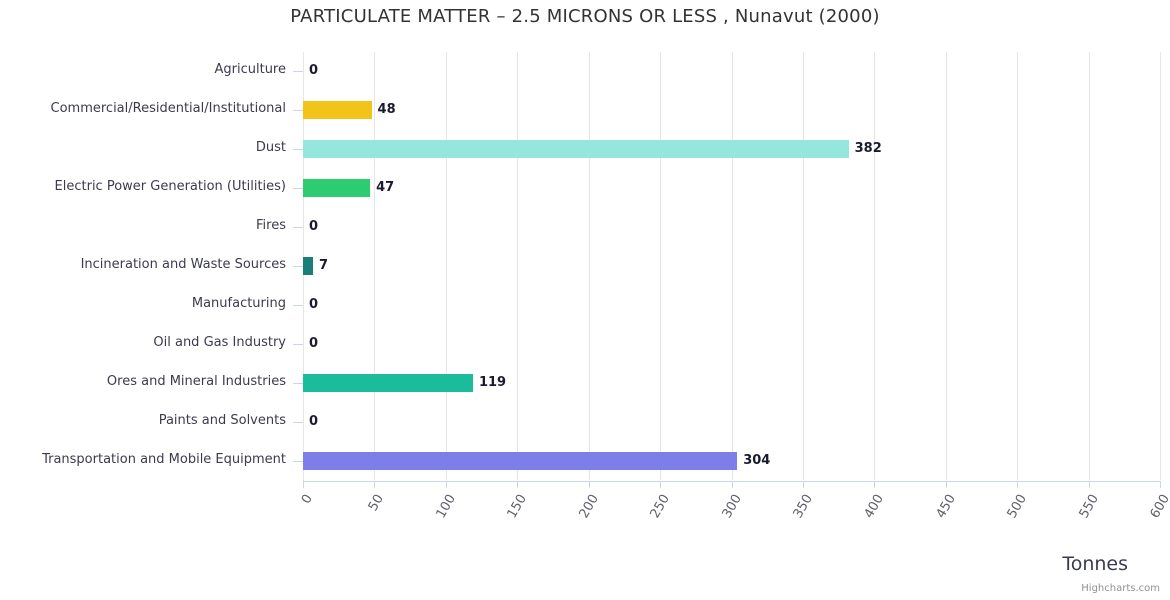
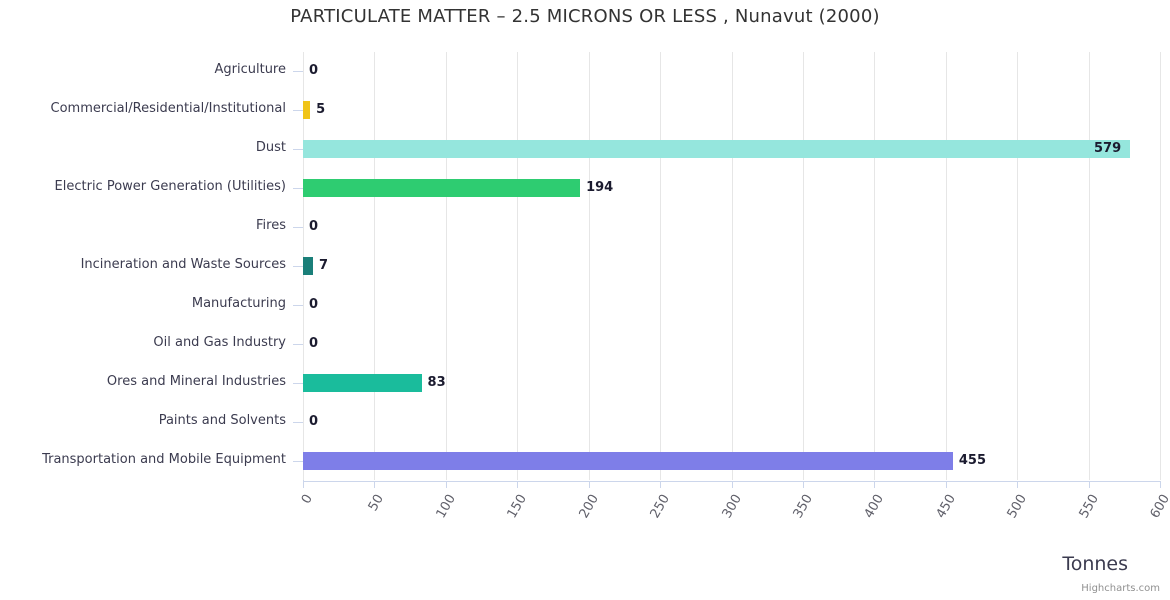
Commercial/Residential/Institutional: 48 -> 5
Dust: 382 -> 579
Electric Power Generation (Utilities): 47 -> 194
Ores and Mineral Industries: 119 -> 83
Transportation and Mobile Equipment: 304 -> 455
